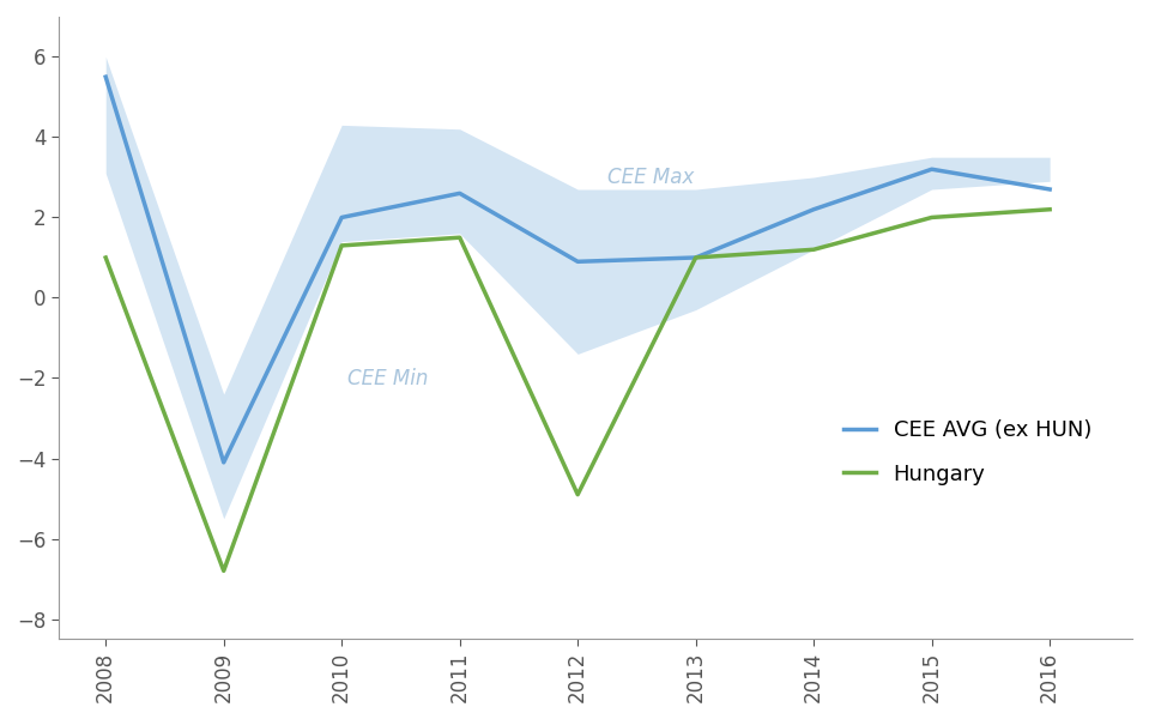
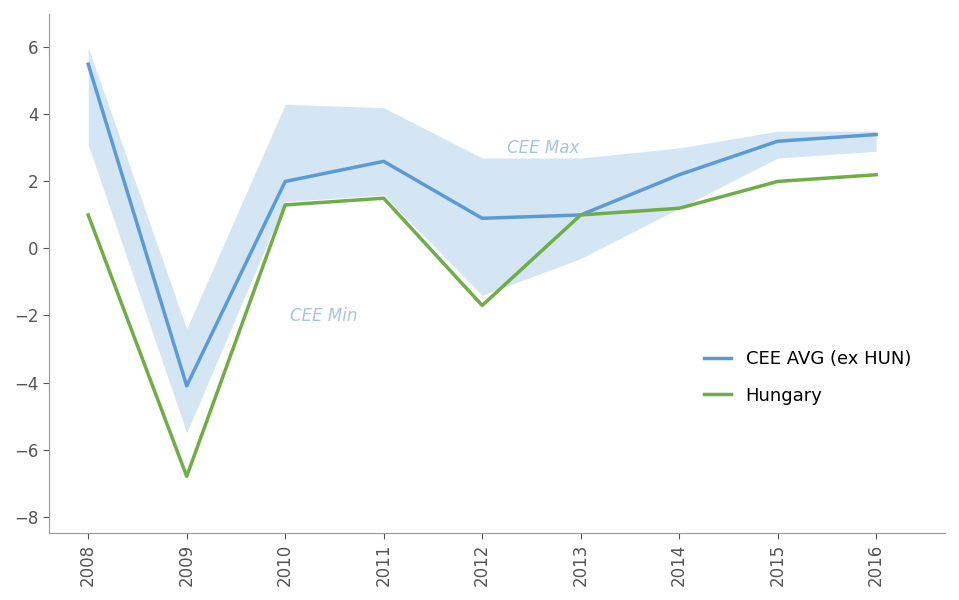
Hungary/2012: -4.9 -> -1.7
CEE AVG (ex HUN)/2016: 2.7 -> 3.4
